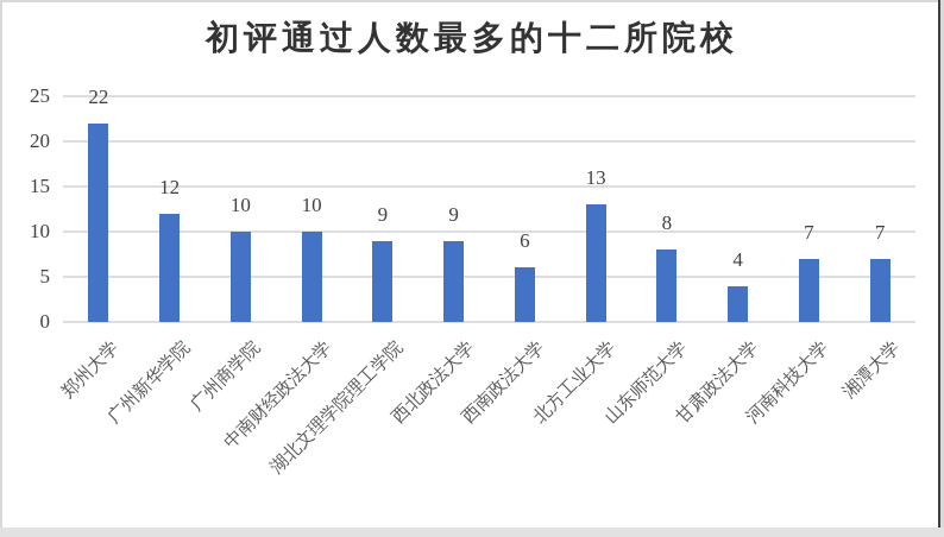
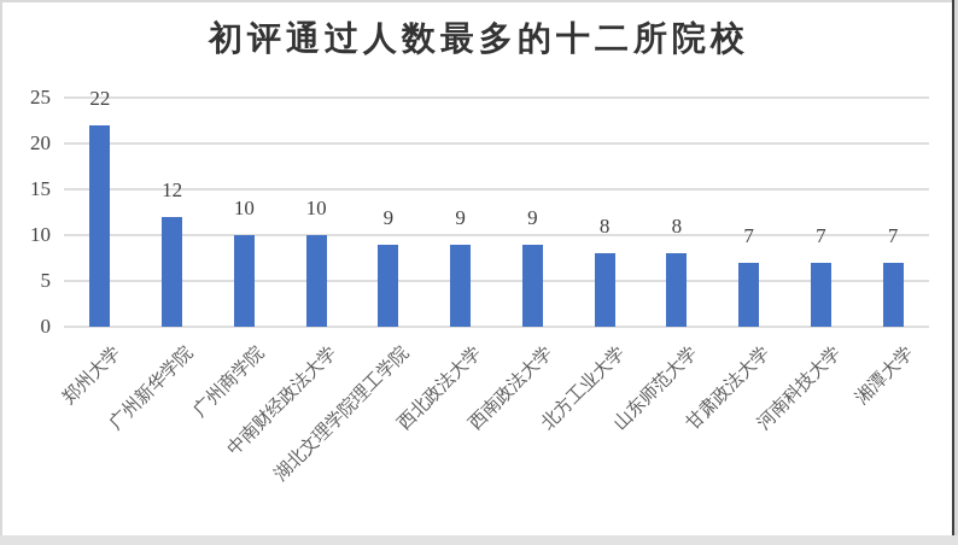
西南政法大学: 6 -> 9
北方工业大学: 13 -> 8
甘肃政法大学: 4 -> 7
